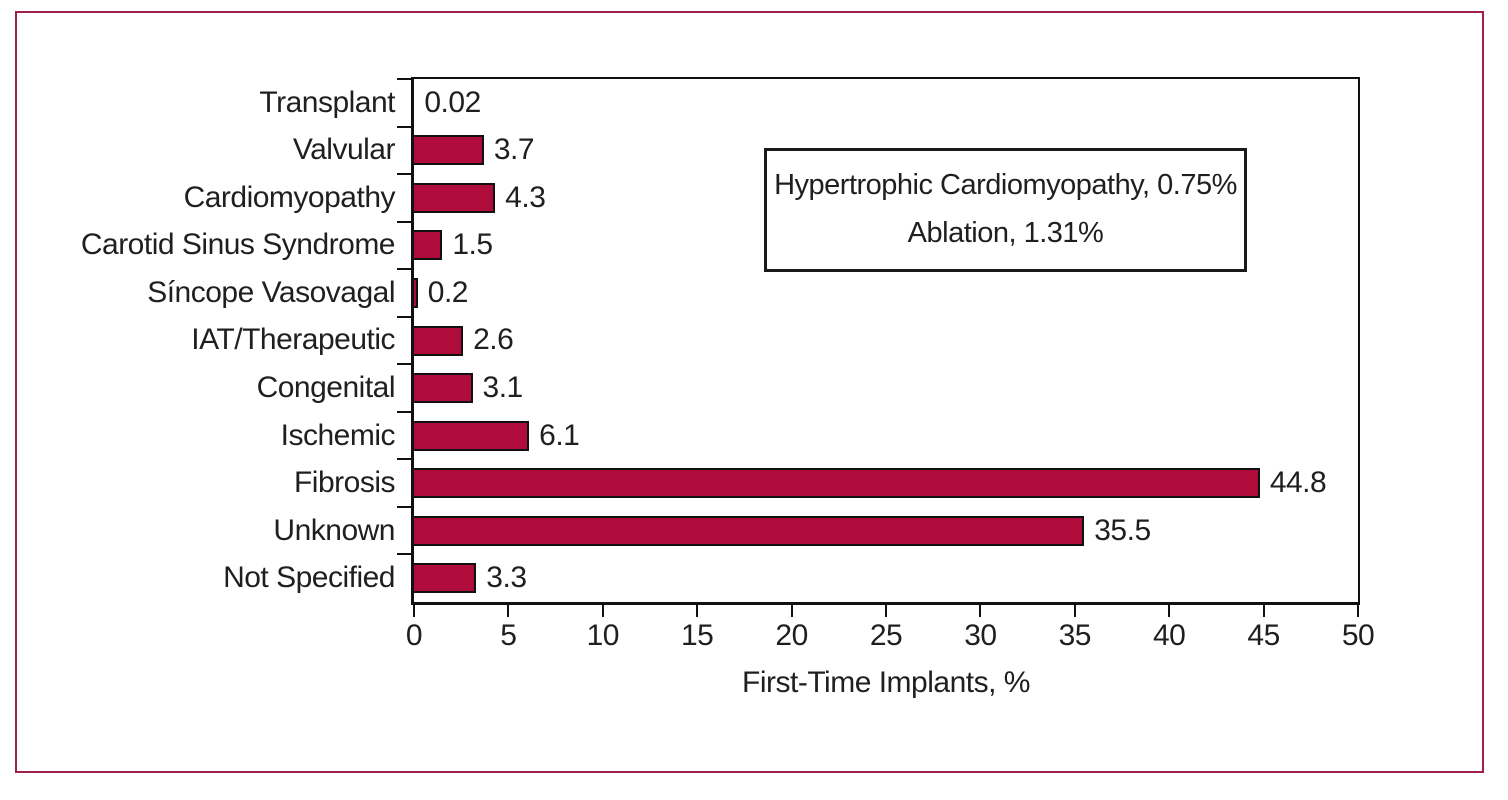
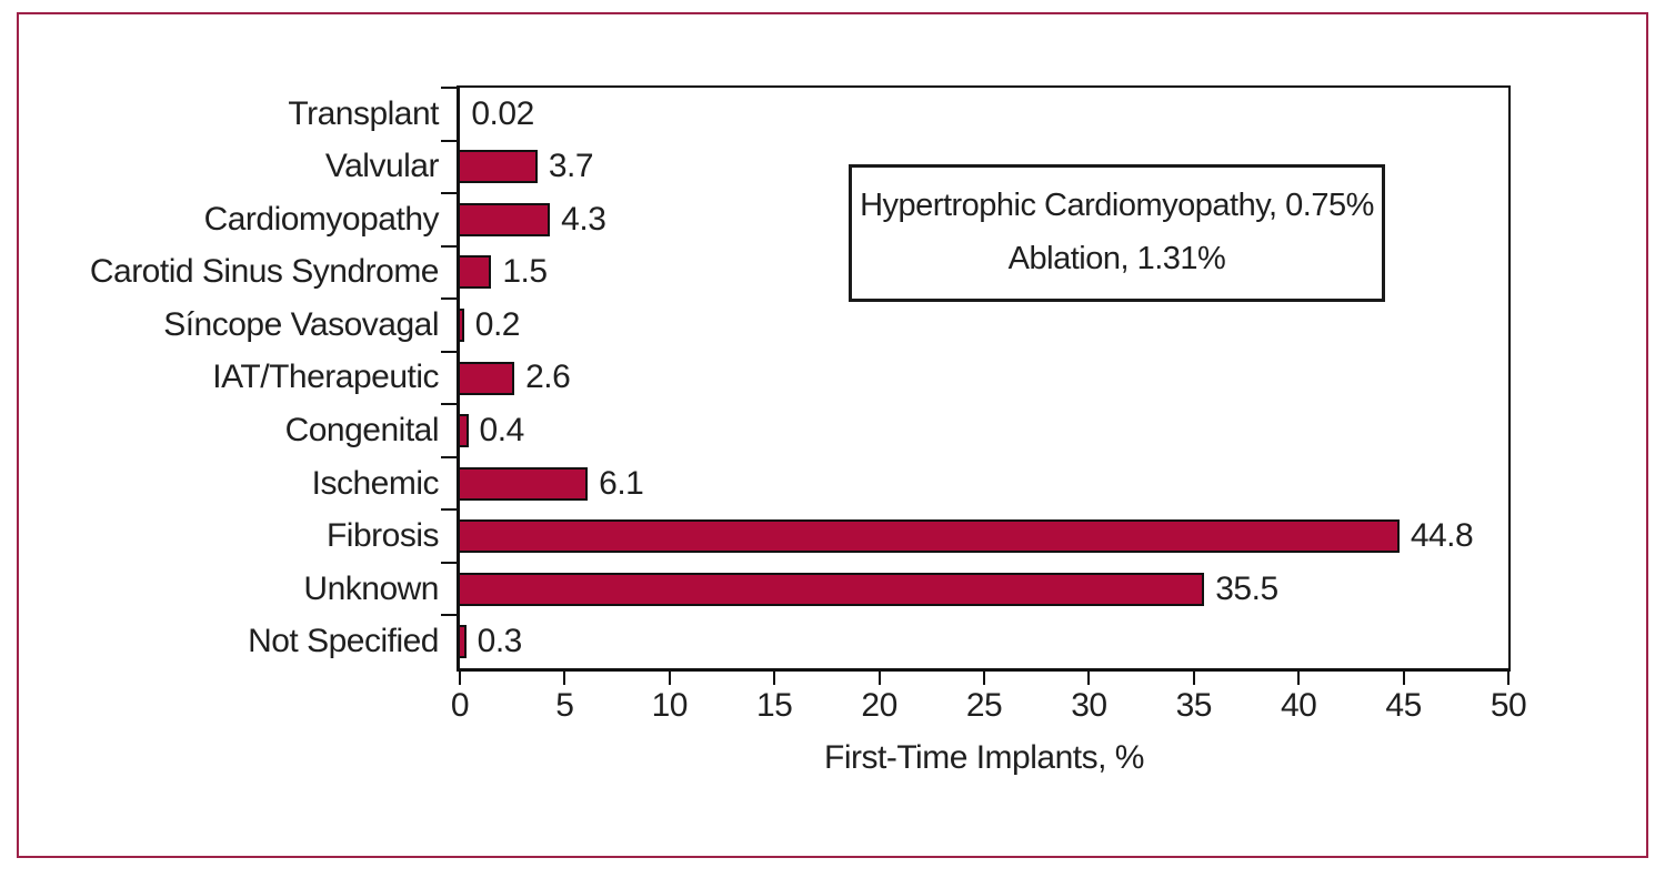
Congenital: 3.1 -> 0.4
Not Specified: 3.3 -> 0.3
